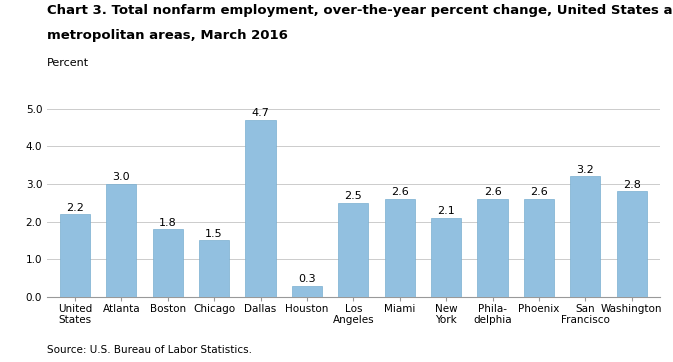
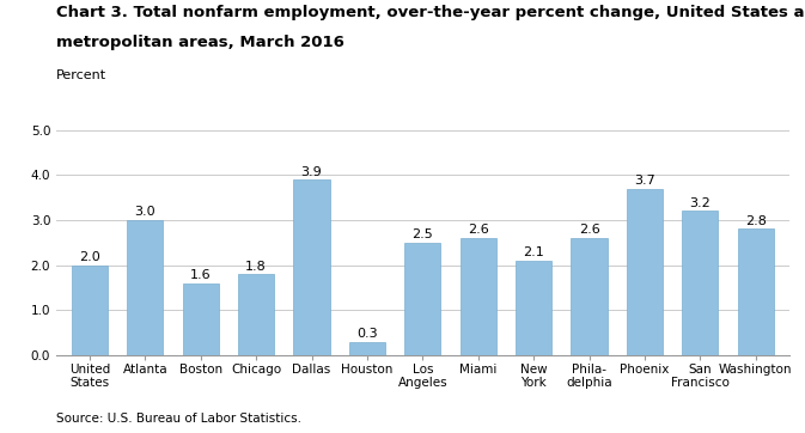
United States: 2.2 -> 2.0
Boston: 1.8 -> 1.6
Chicago: 1.5 -> 1.8
Dallas: 4.7 -> 3.9
Phoenix: 2.6 -> 3.7
